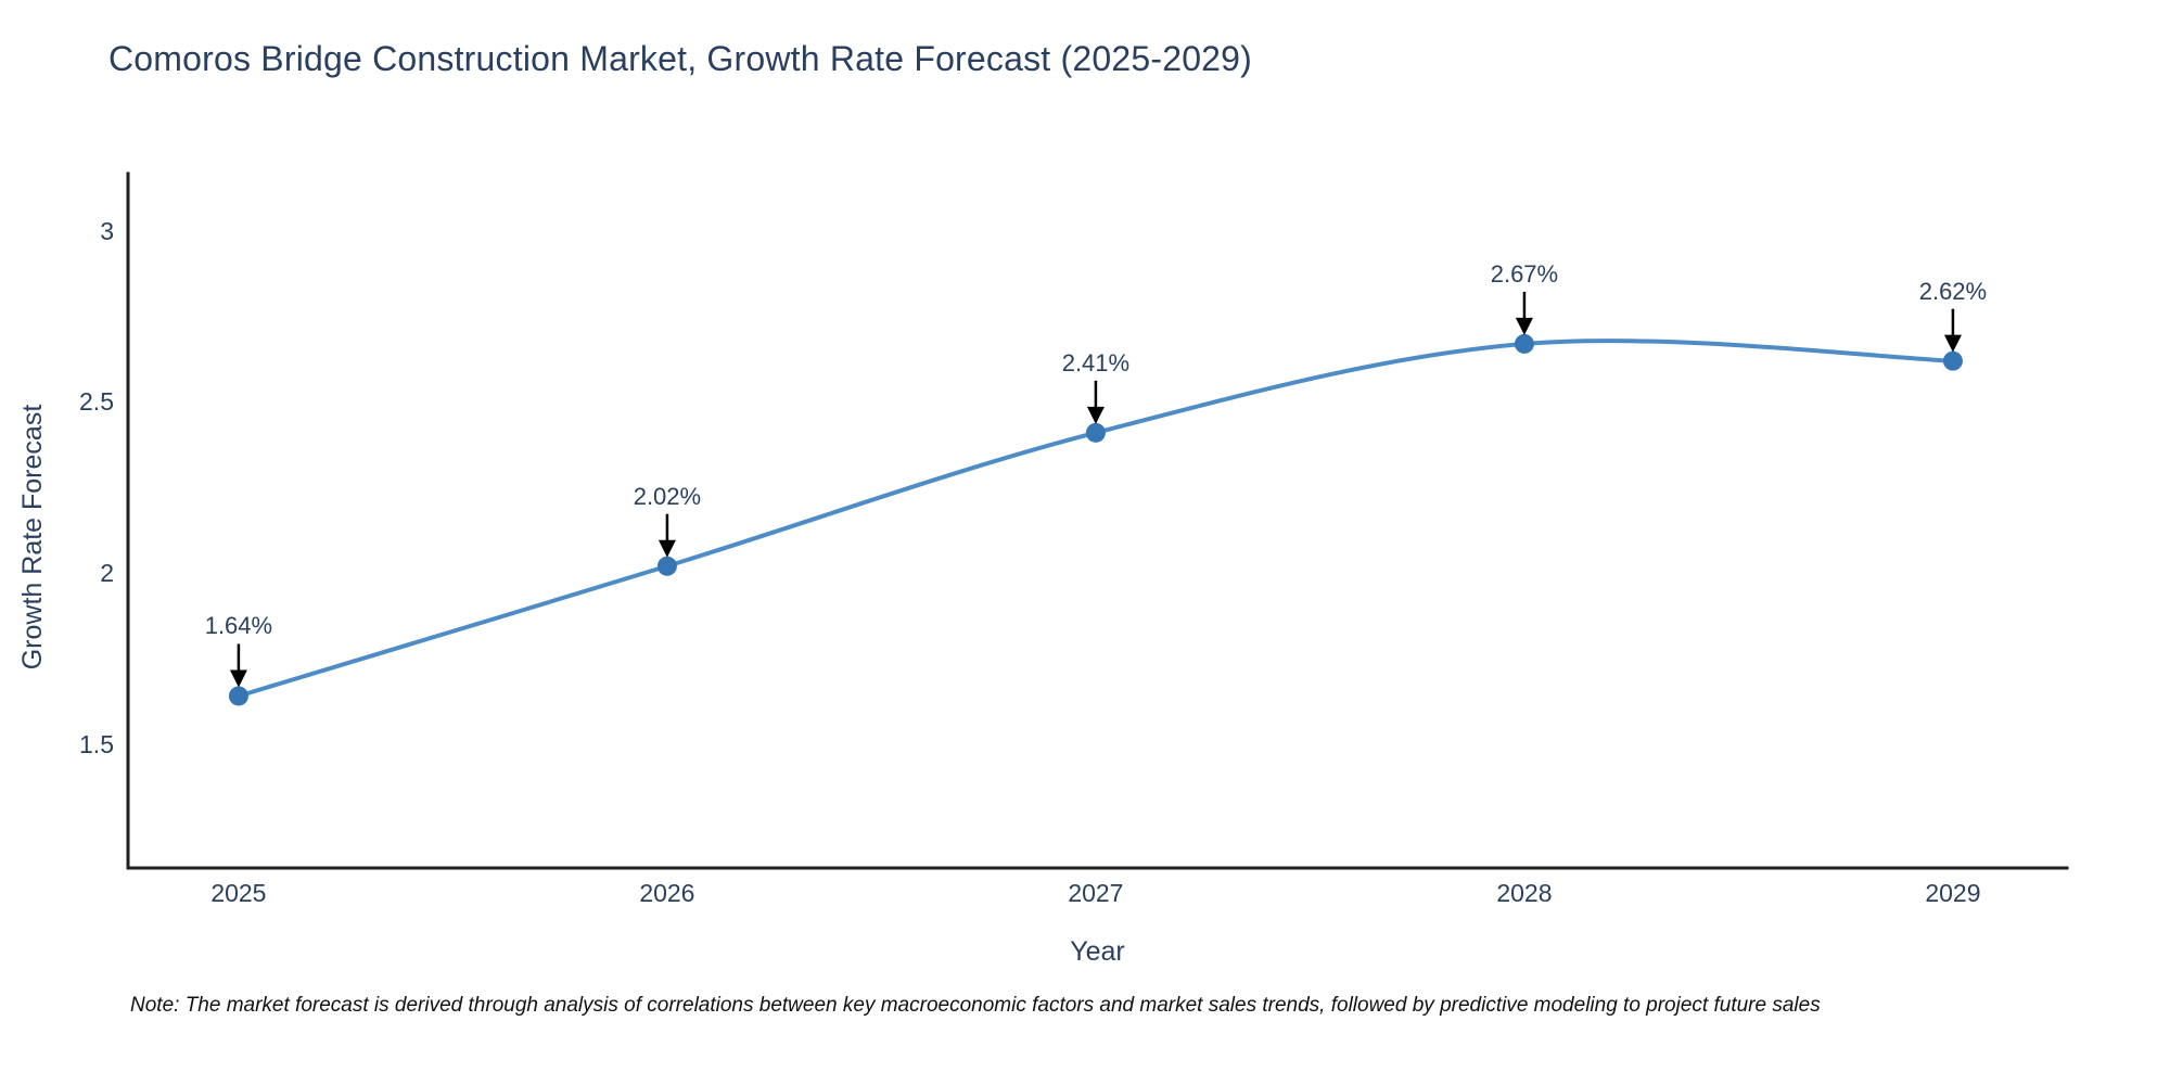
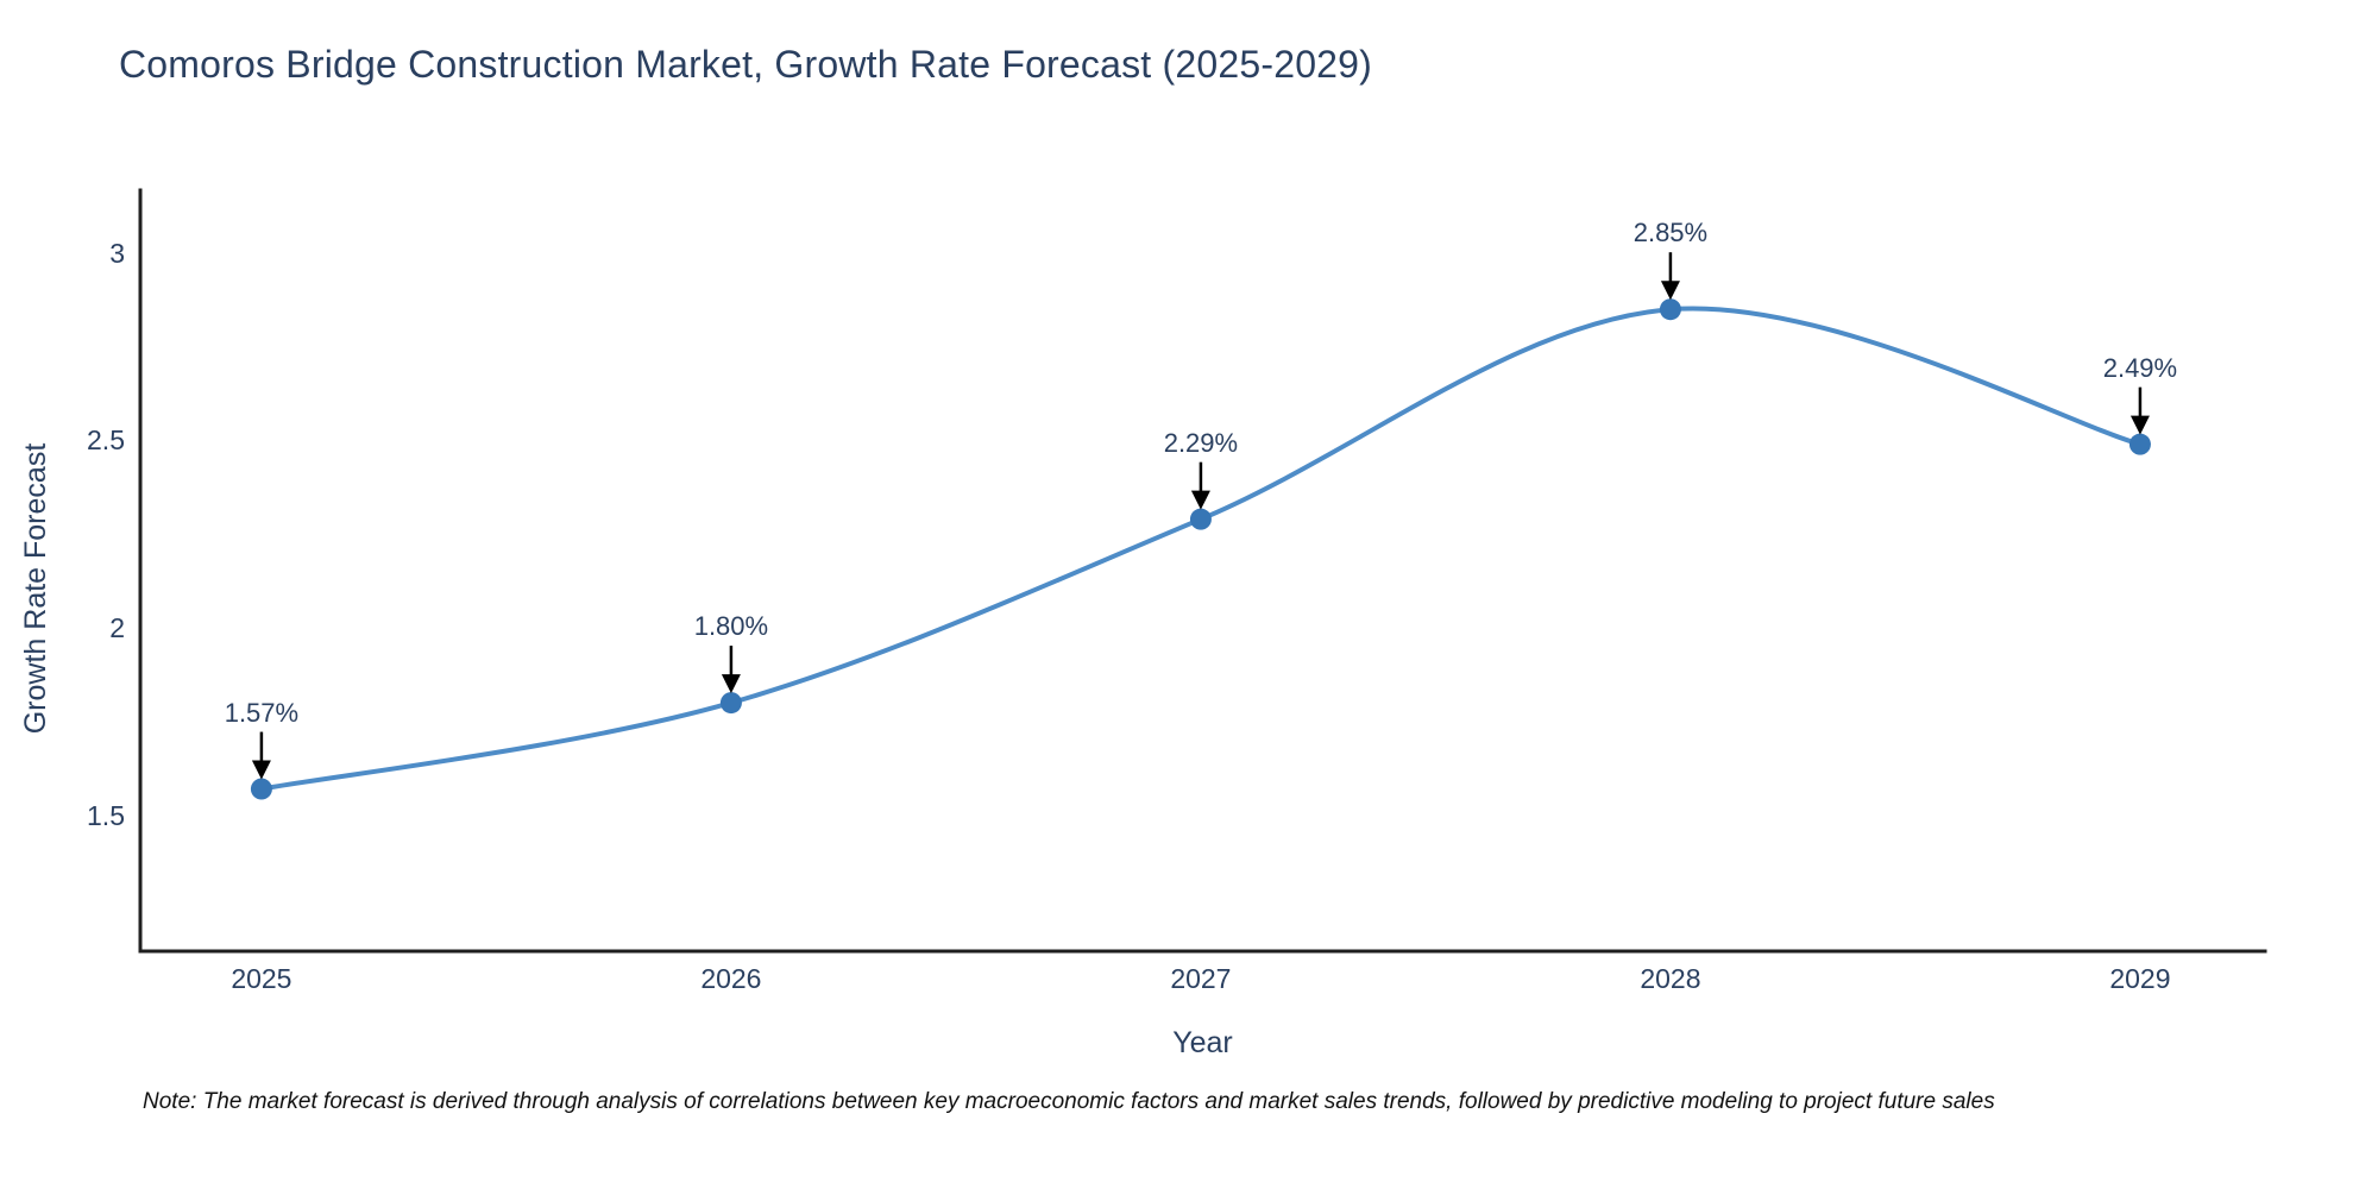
2025: 1.64% -> 1.57%
2026: 2.02% -> 1.80%
2027: 2.41% -> 2.29%
2028: 2.67% -> 2.85%
2029: 2.62% -> 2.49%
